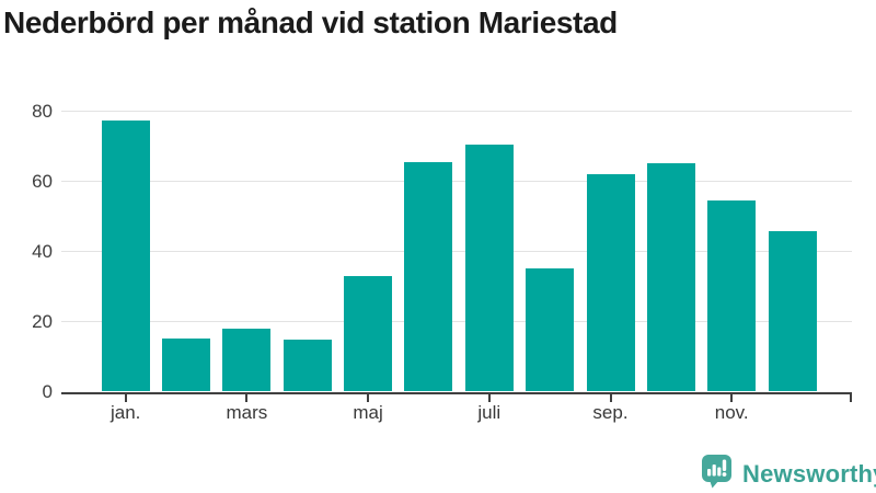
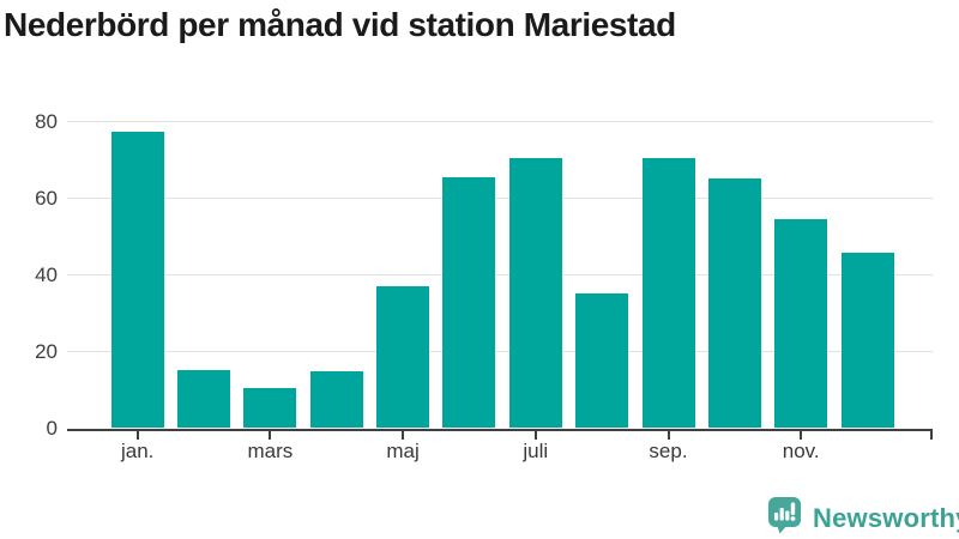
mars: 18 -> 11
maj: 33 -> 37
sep.: 62 -> 70
